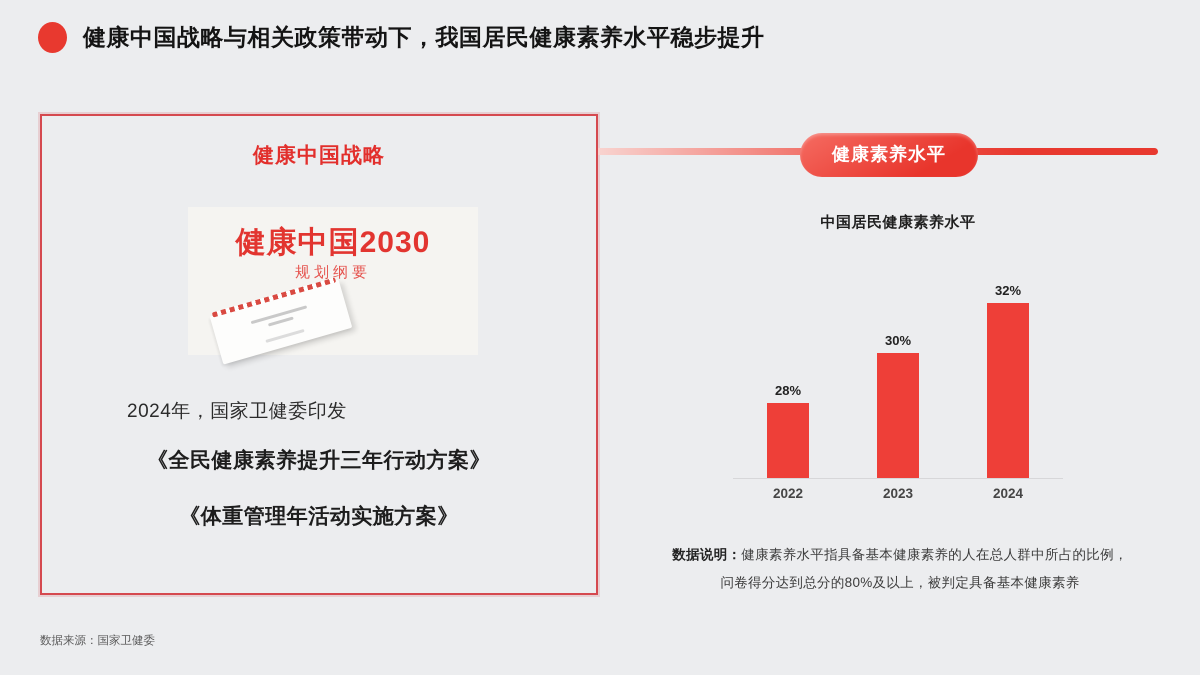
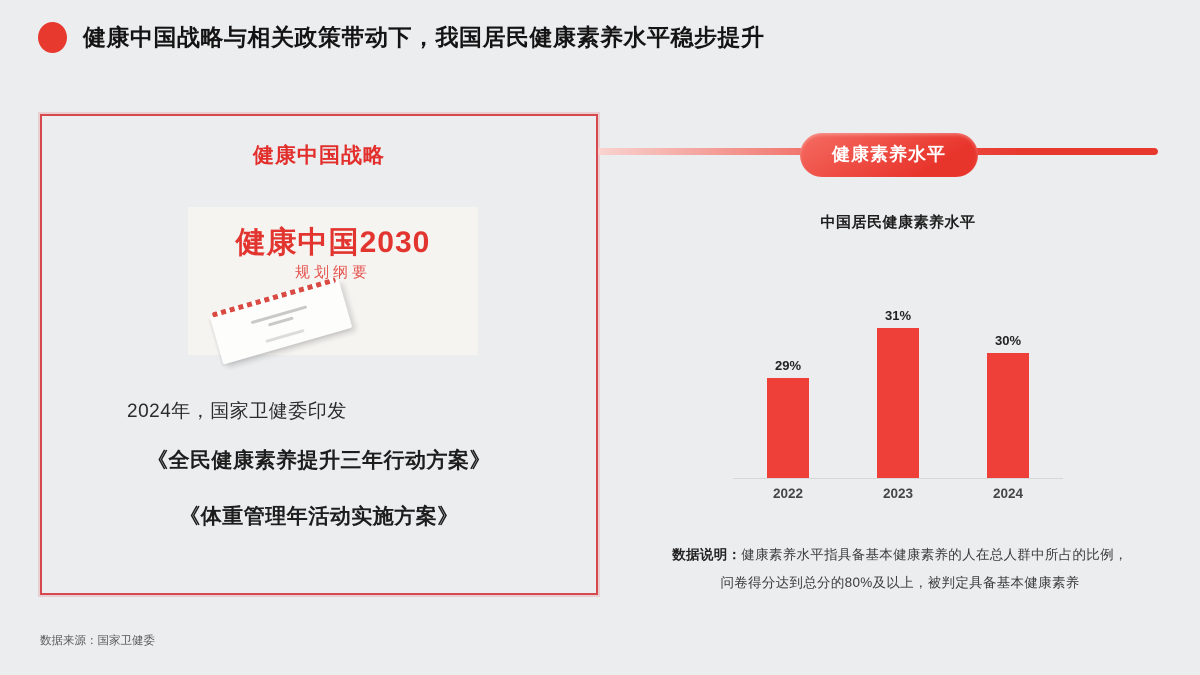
2022: 28% -> 29%
2023: 30% -> 31%
2024: 32% -> 30%
